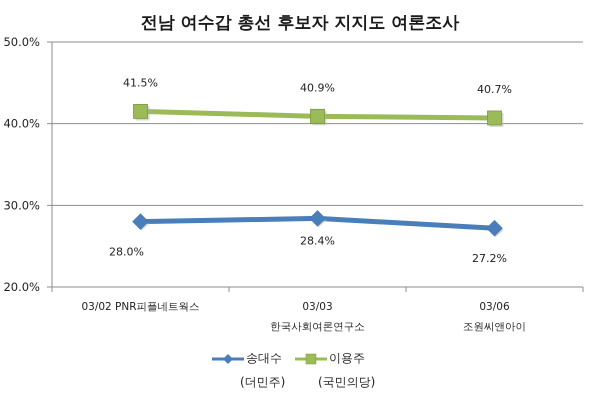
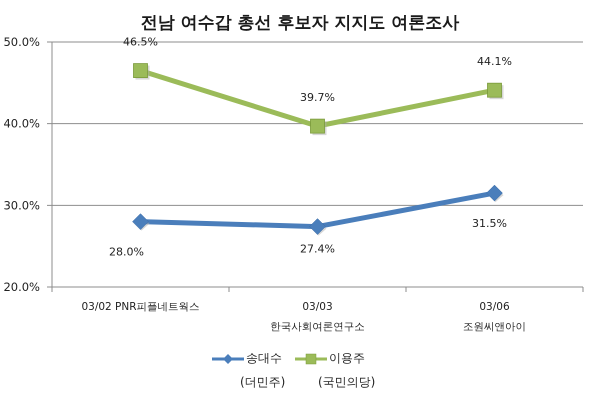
이용주/03/02 PNR피플네트웍스: 41.5% -> 46.5%
송대수/03/03 한국사회여론연구소: 28.4% -> 27.4%
이용주/03/03 한국사회여론연구소: 40.9% -> 39.7%
송대수/03/06 조원씨앤아이: 27.2% -> 31.5%
이용주/03/06 조원씨앤아이: 40.7% -> 44.1%
